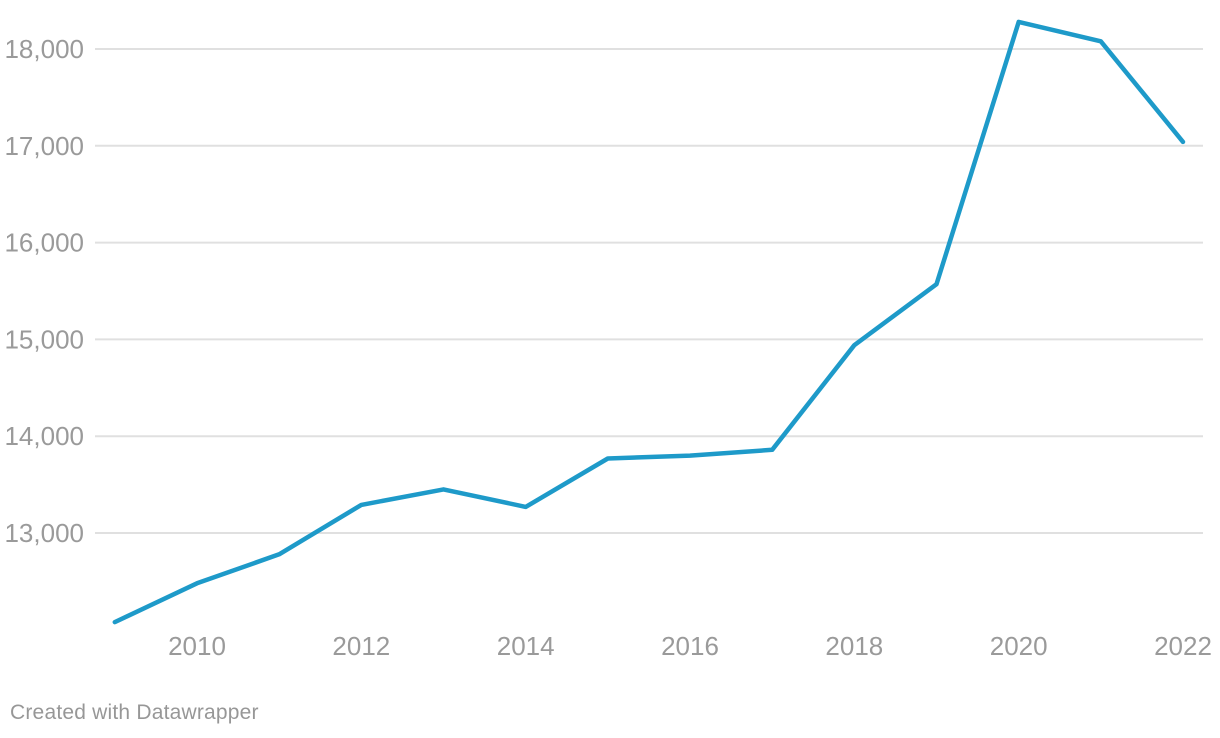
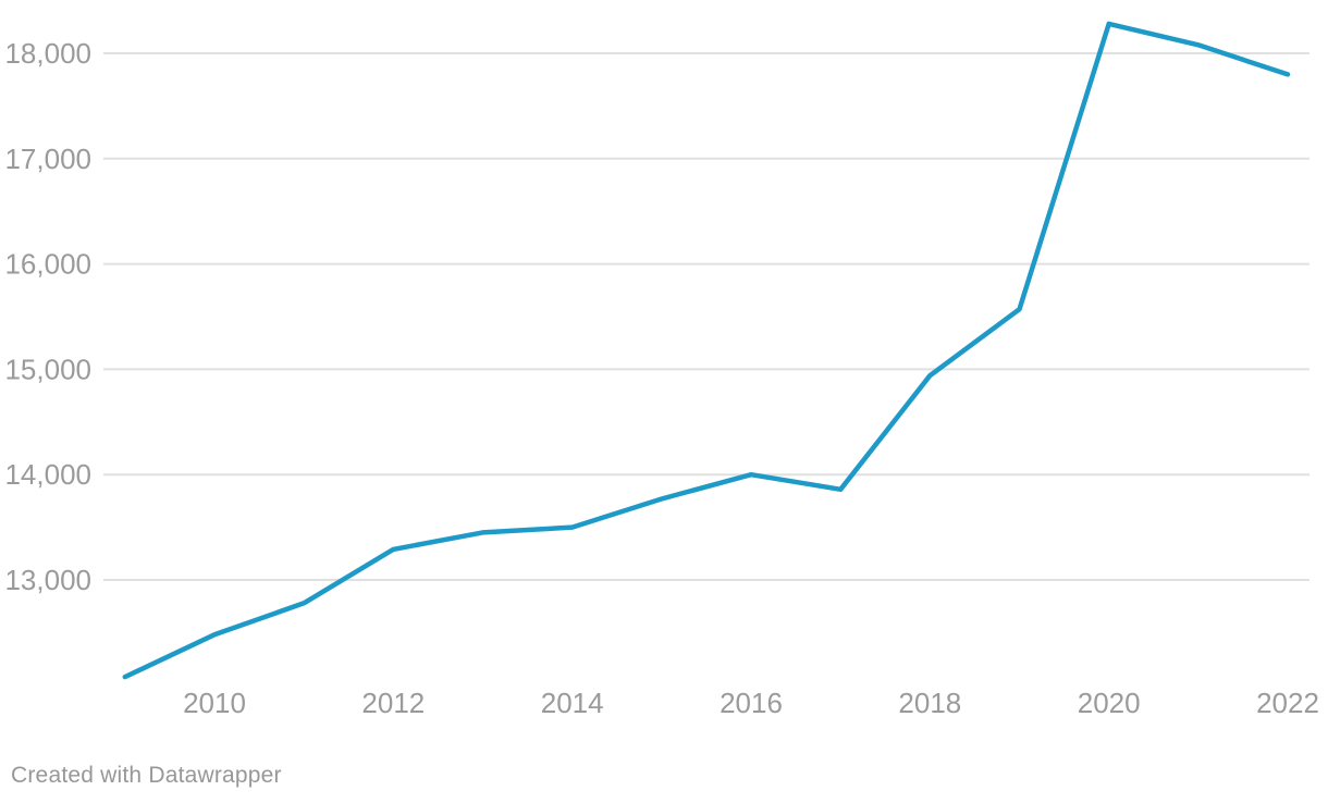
2014: 13300 -> 13500
2016: 13800 -> 14000
2022: 17000 -> 17800
